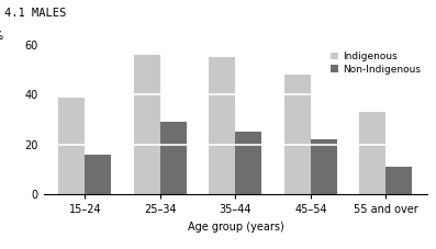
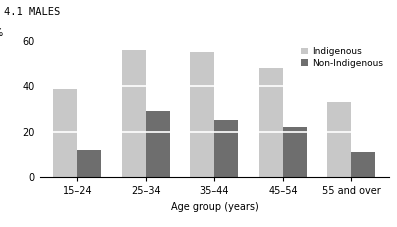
Non-Indigenous/15–24: 16 -> 12
